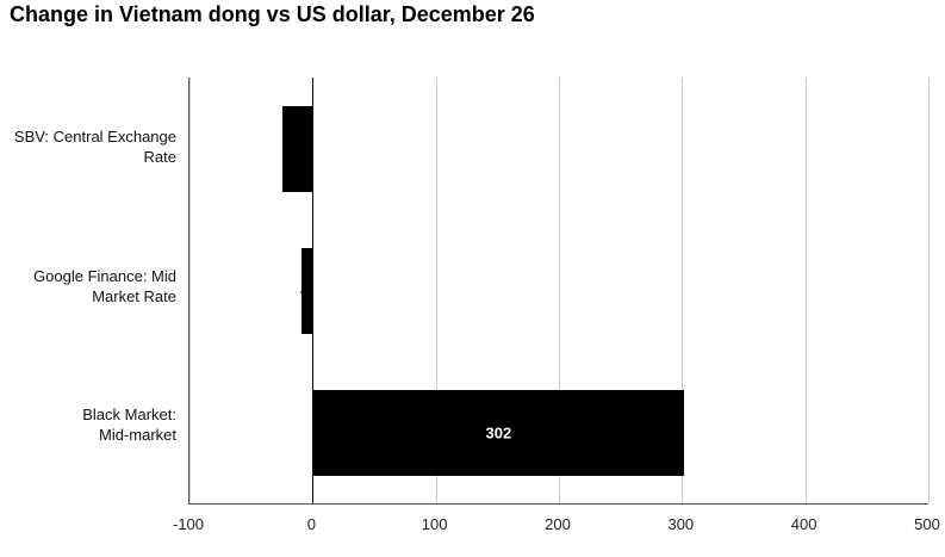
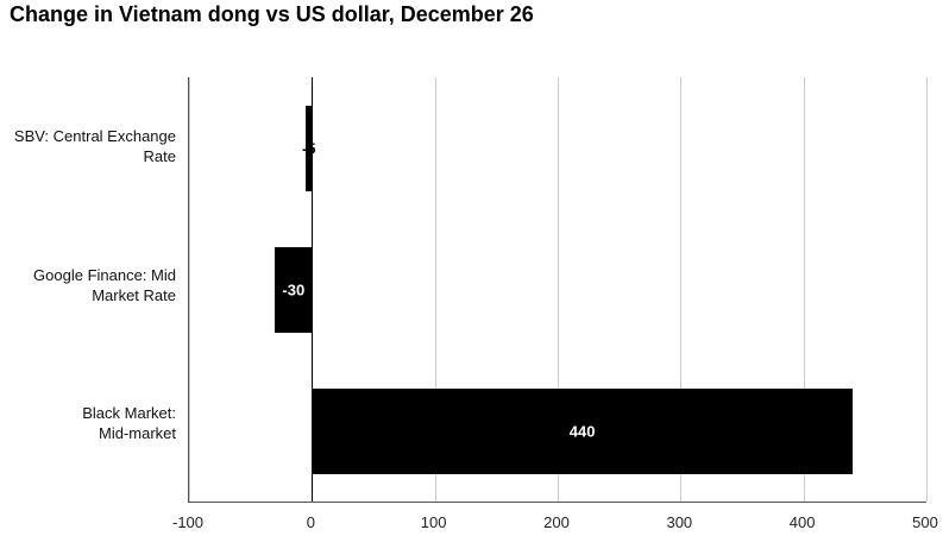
SBV: Central Exchange Rate: -25 -> -5
Google Finance: Mid Market Rate: -9 -> -30
Black Market: Mid-market: 302 -> 440
